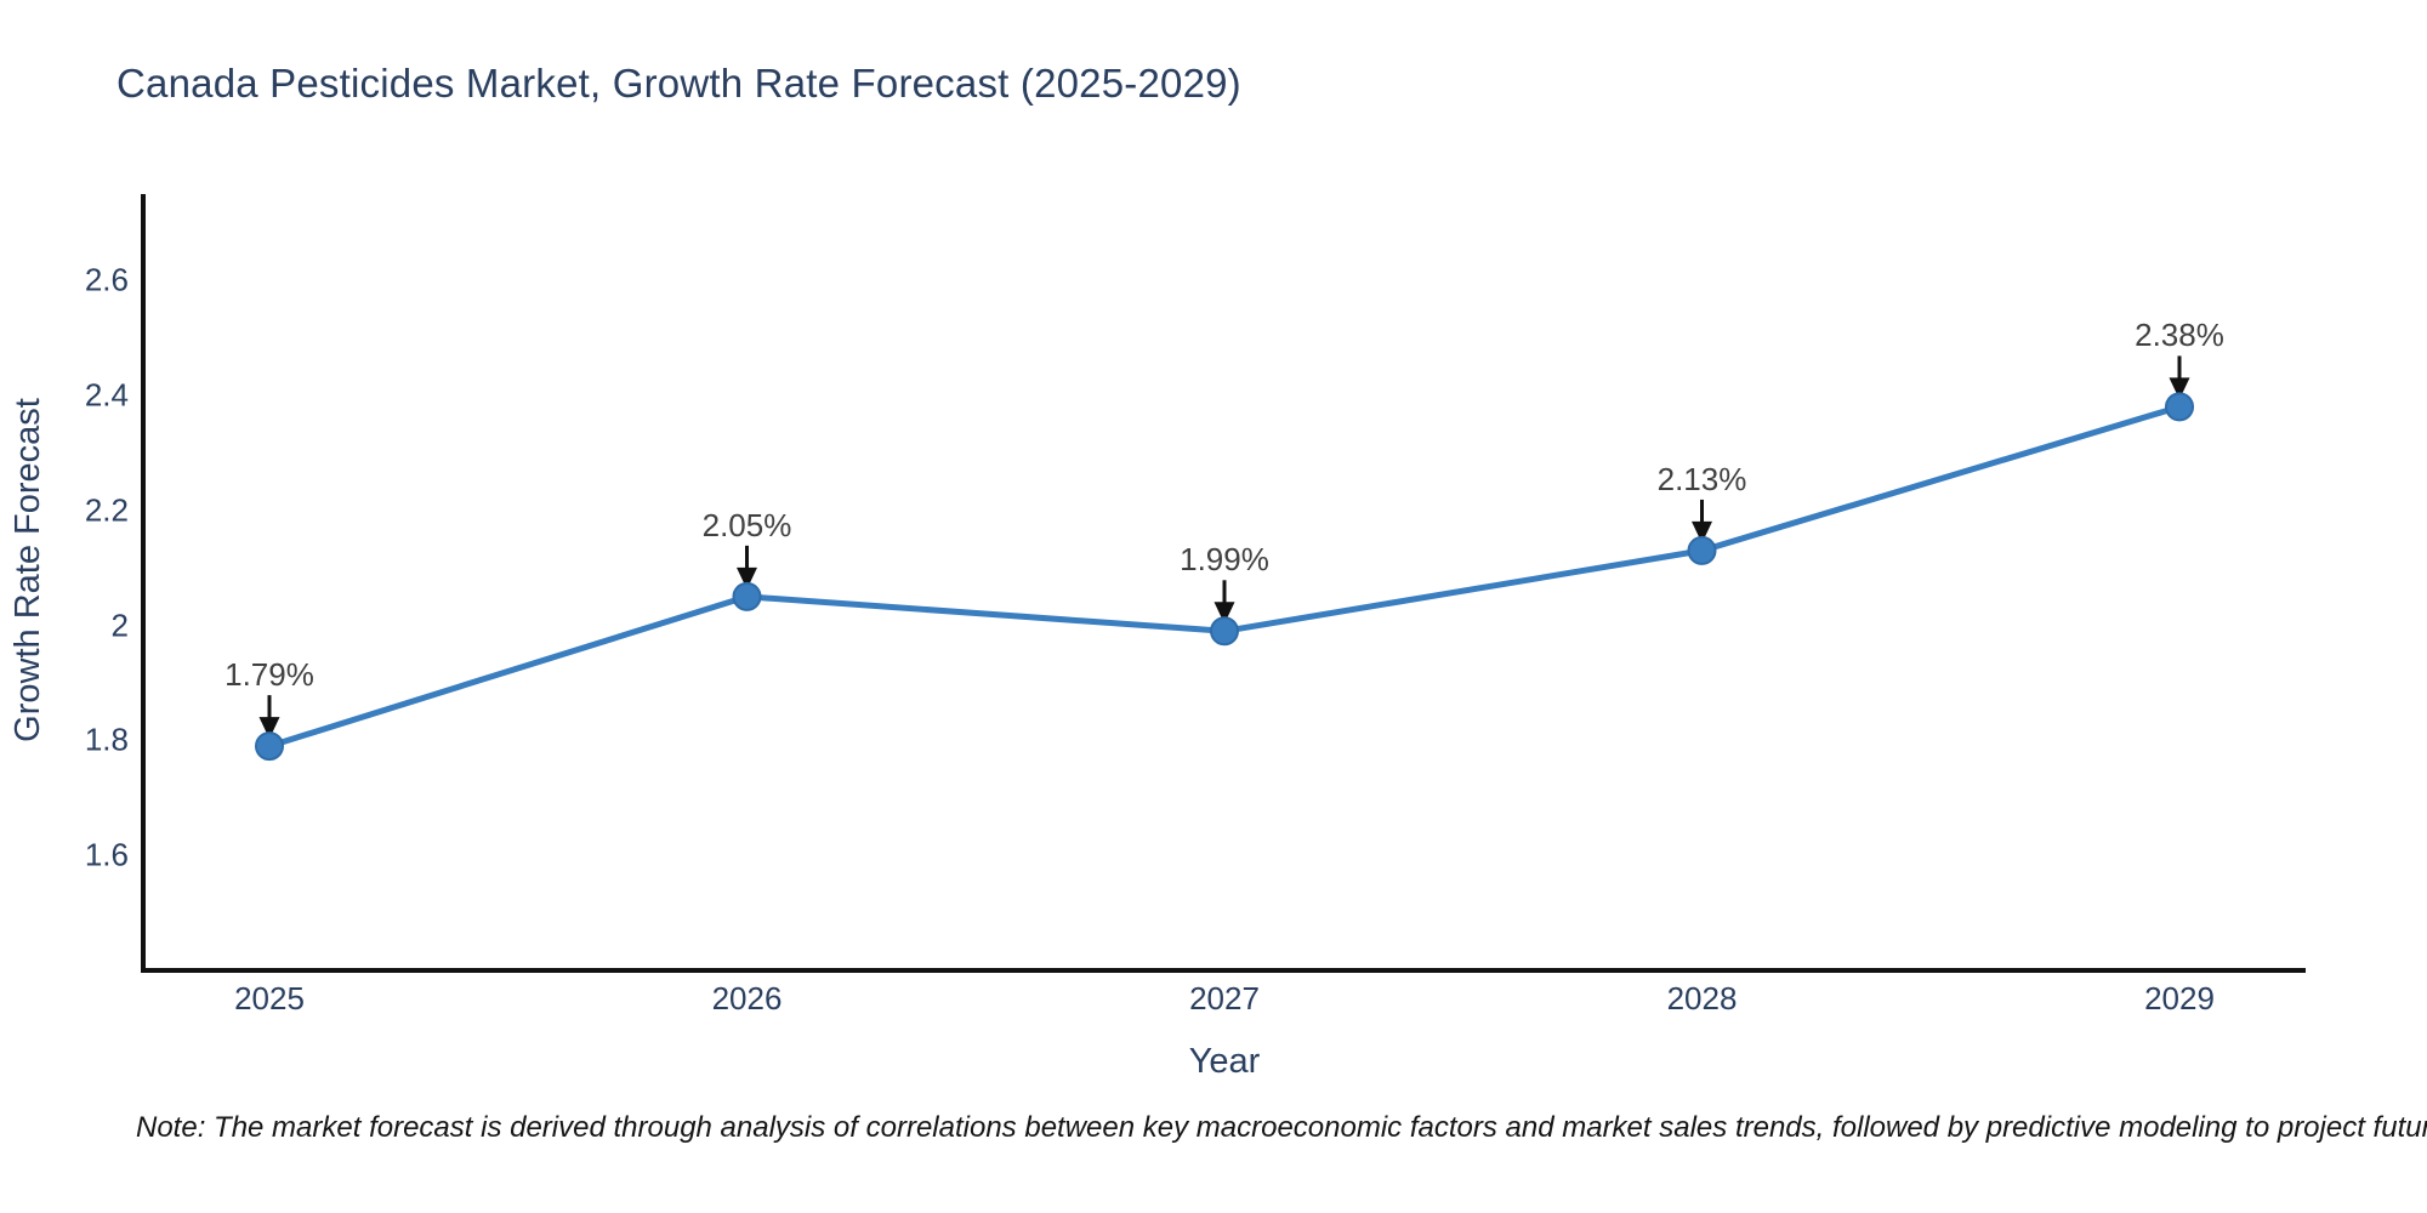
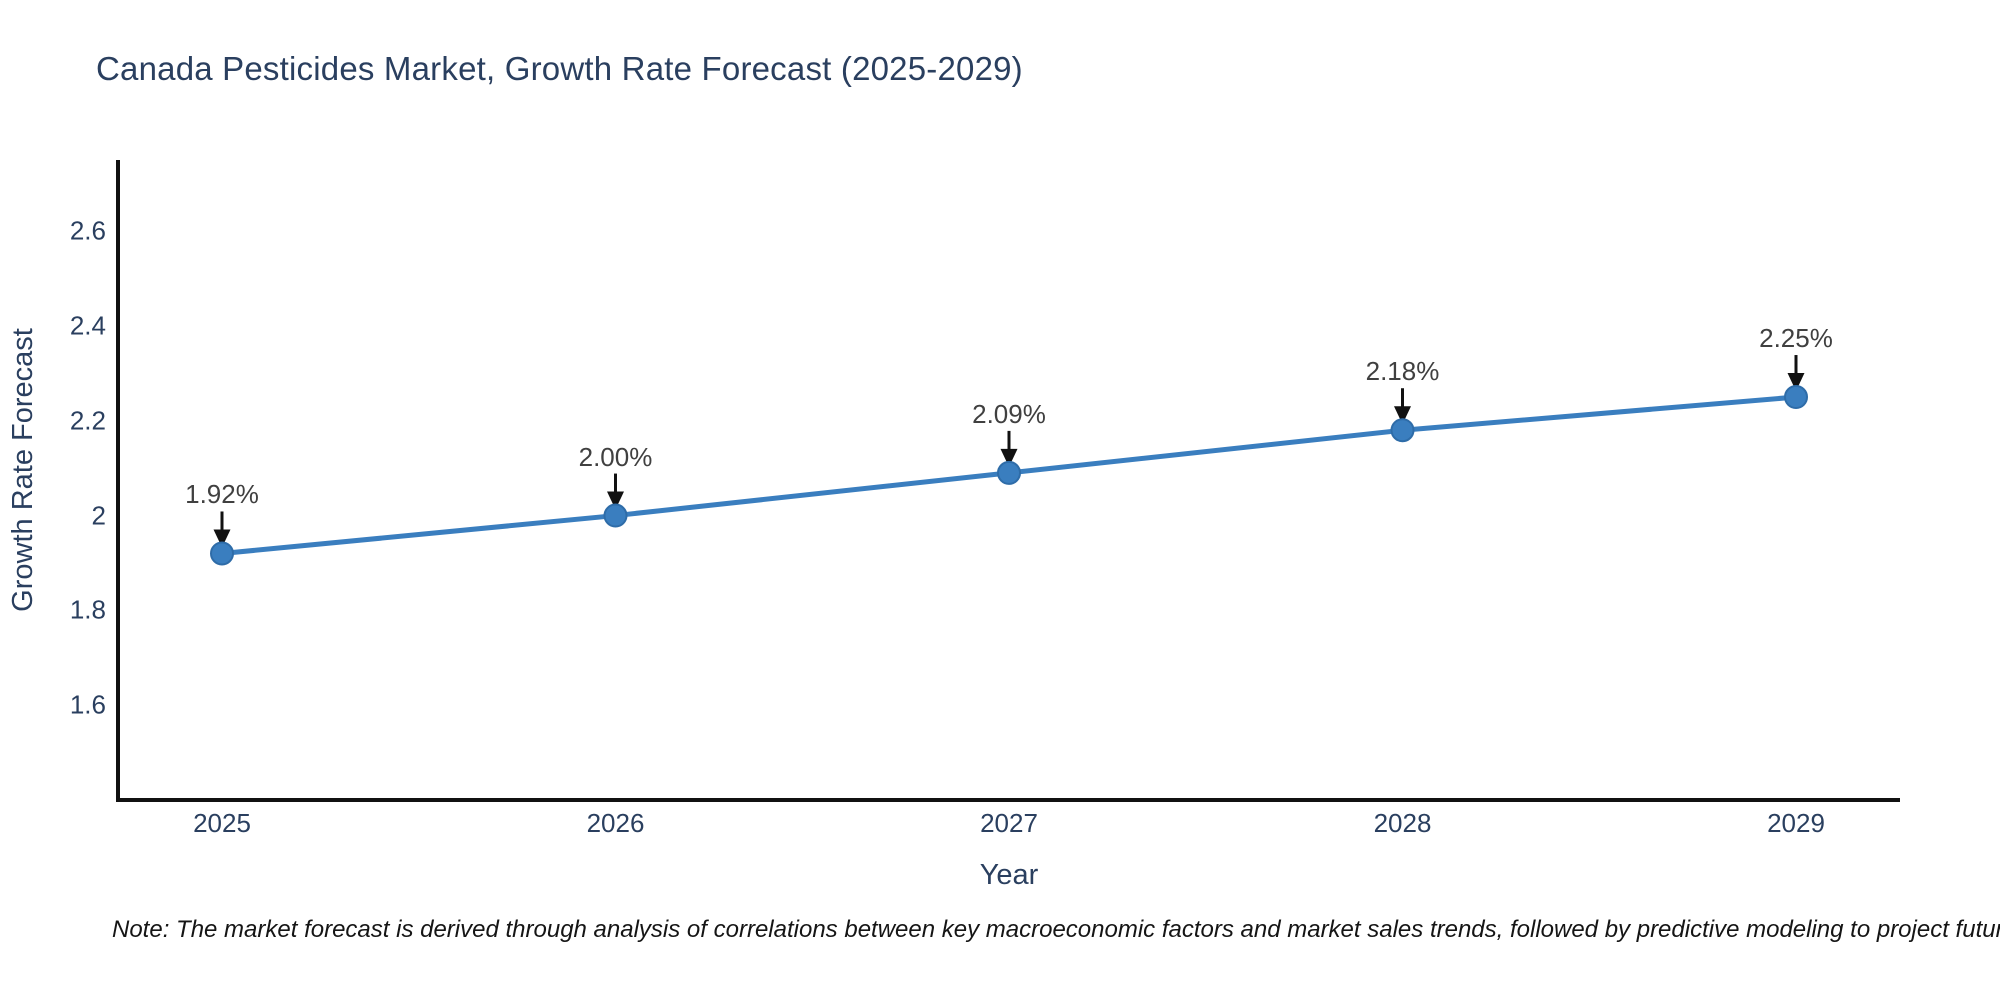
2025: 1.79% -> 1.92%
2026: 2.05% -> 2.00%
2027: 1.99% -> 2.09%
2028: 2.13% -> 2.18%
2029: 2.38% -> 2.25%
